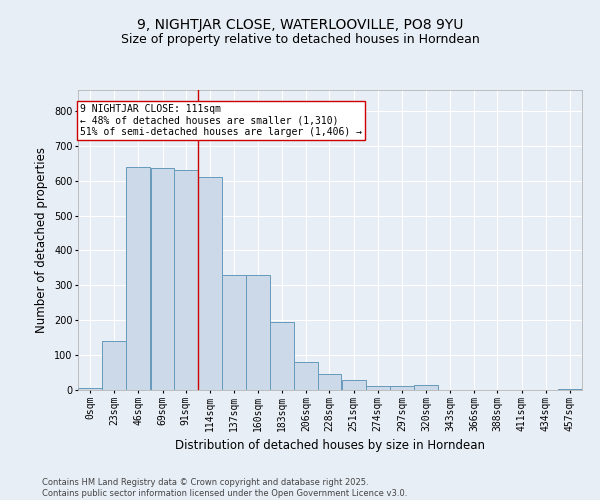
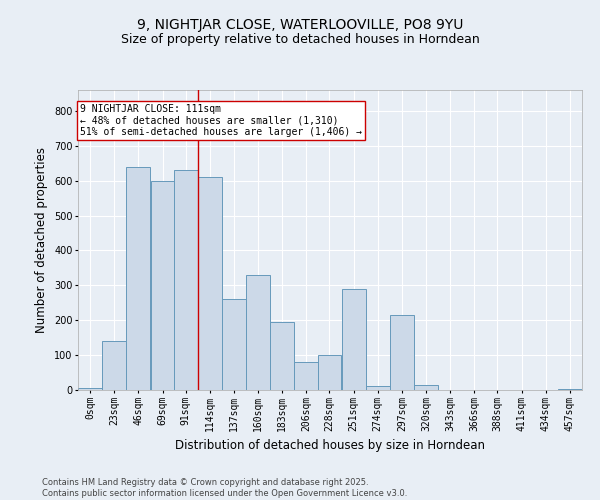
69sqm: 635 -> 600
137sqm: 330 -> 260
228sqm: 47 -> 100
251sqm: 28 -> 290
297sqm: 12 -> 215
